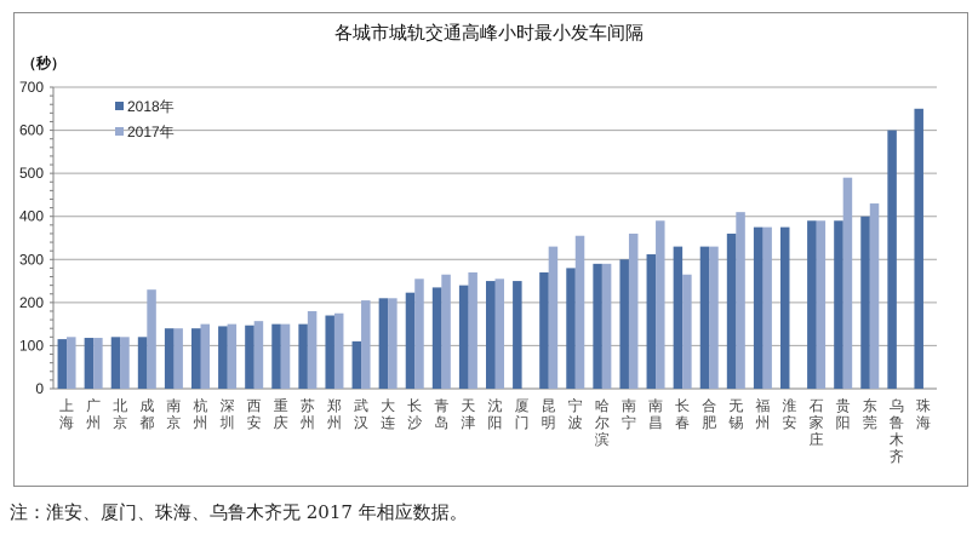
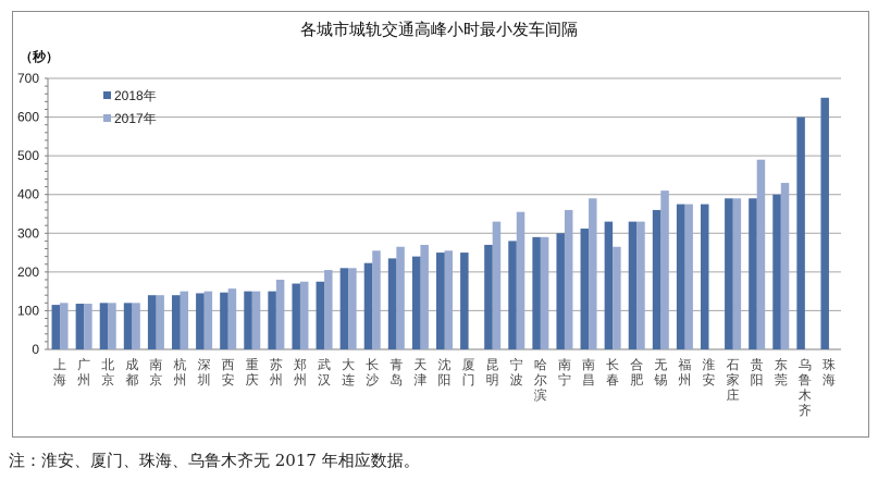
2017年/成都: 230 -> 120
2018年/武汉: 110 -> 180
